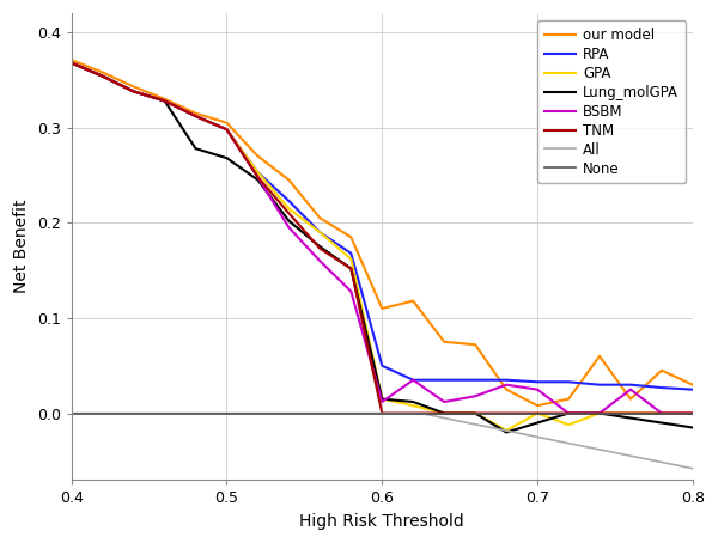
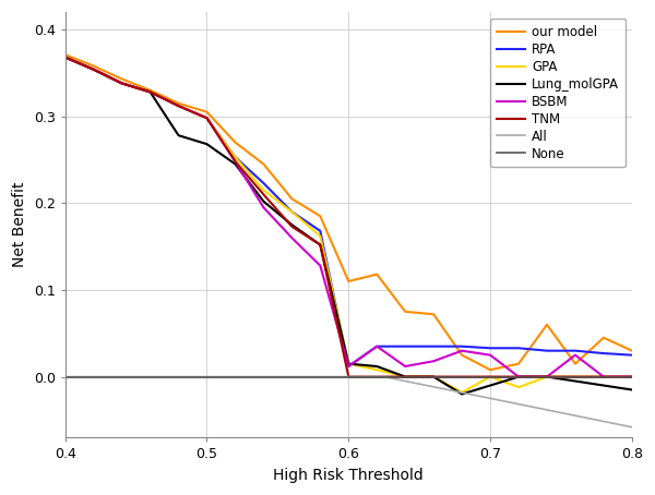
RPA/0.6: 0.050 -> 0.012
